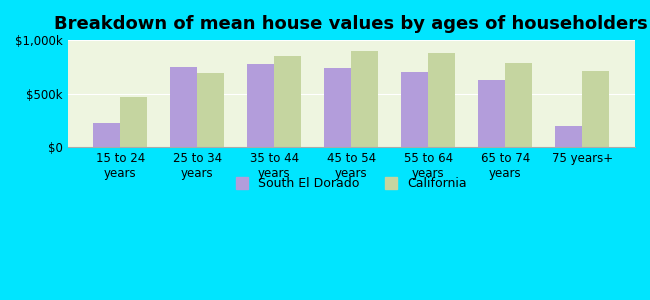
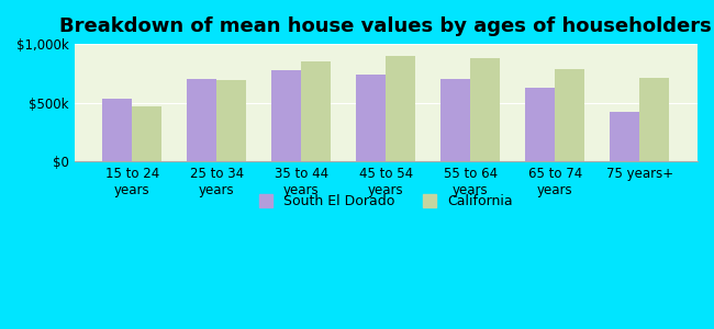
South El Dorado/15 to 24 years: $230k -> $530k
South El Dorado/25 to 34 years: $750k -> $700k
South El Dorado/75 years+: $200k -> $420k
